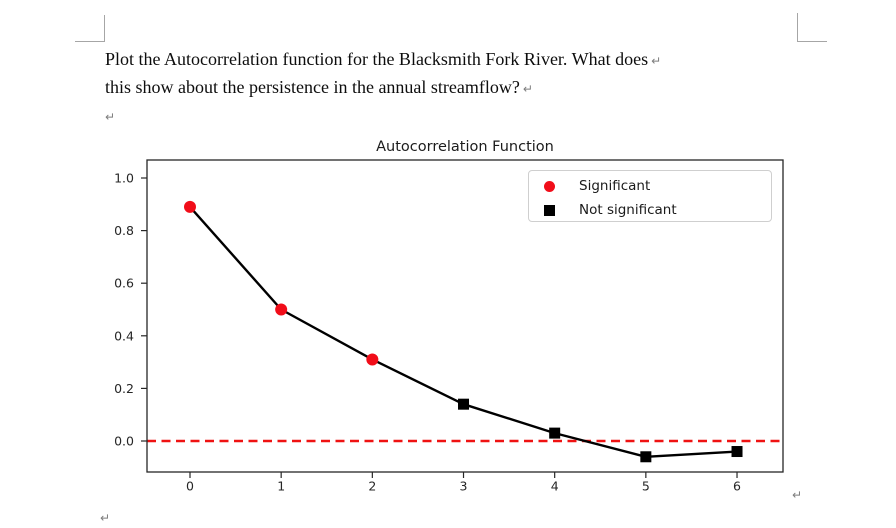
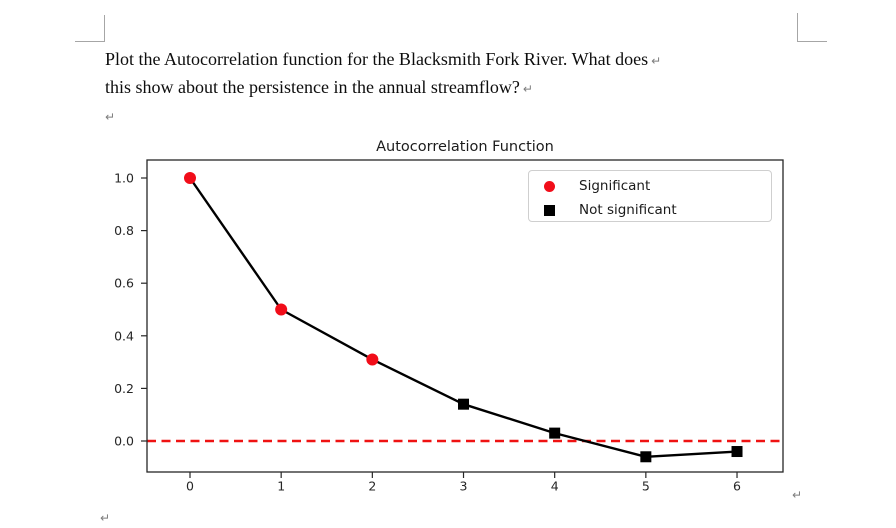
0: 0.89 -> 1.00
